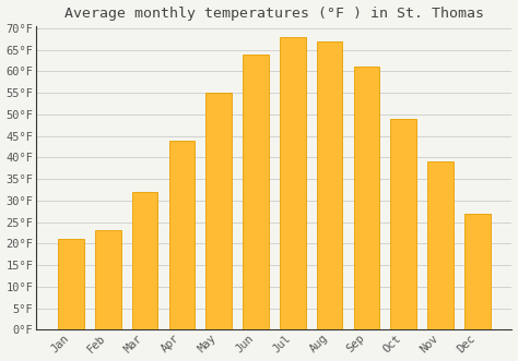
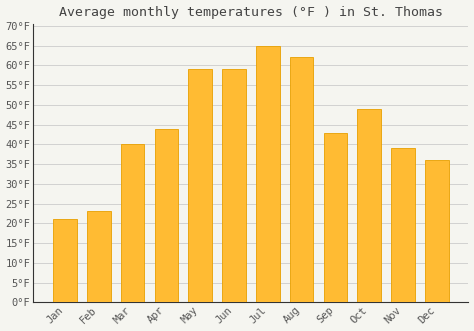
Mar: 32°F -> 40°F
May: 55°F -> 59°F
Jun: 64°F -> 59°F
Jul: 68°F -> 65°F
Aug: 67°F -> 62°F
Sep: 61°F -> 43°F
Dec: 27°F -> 36°F
